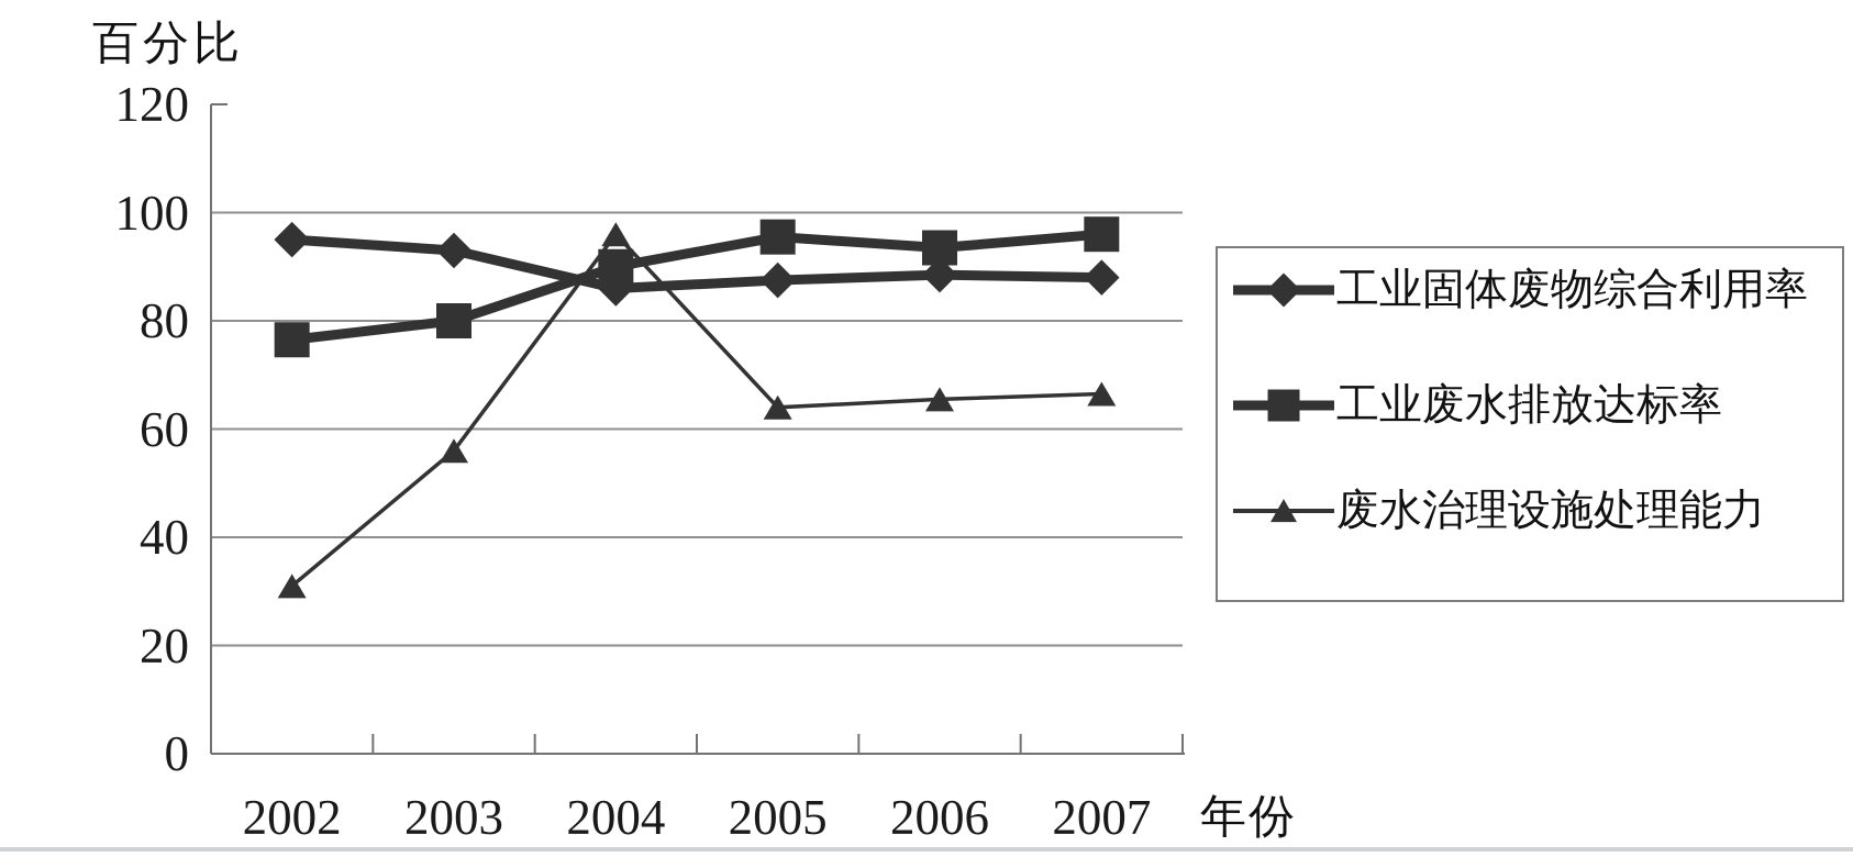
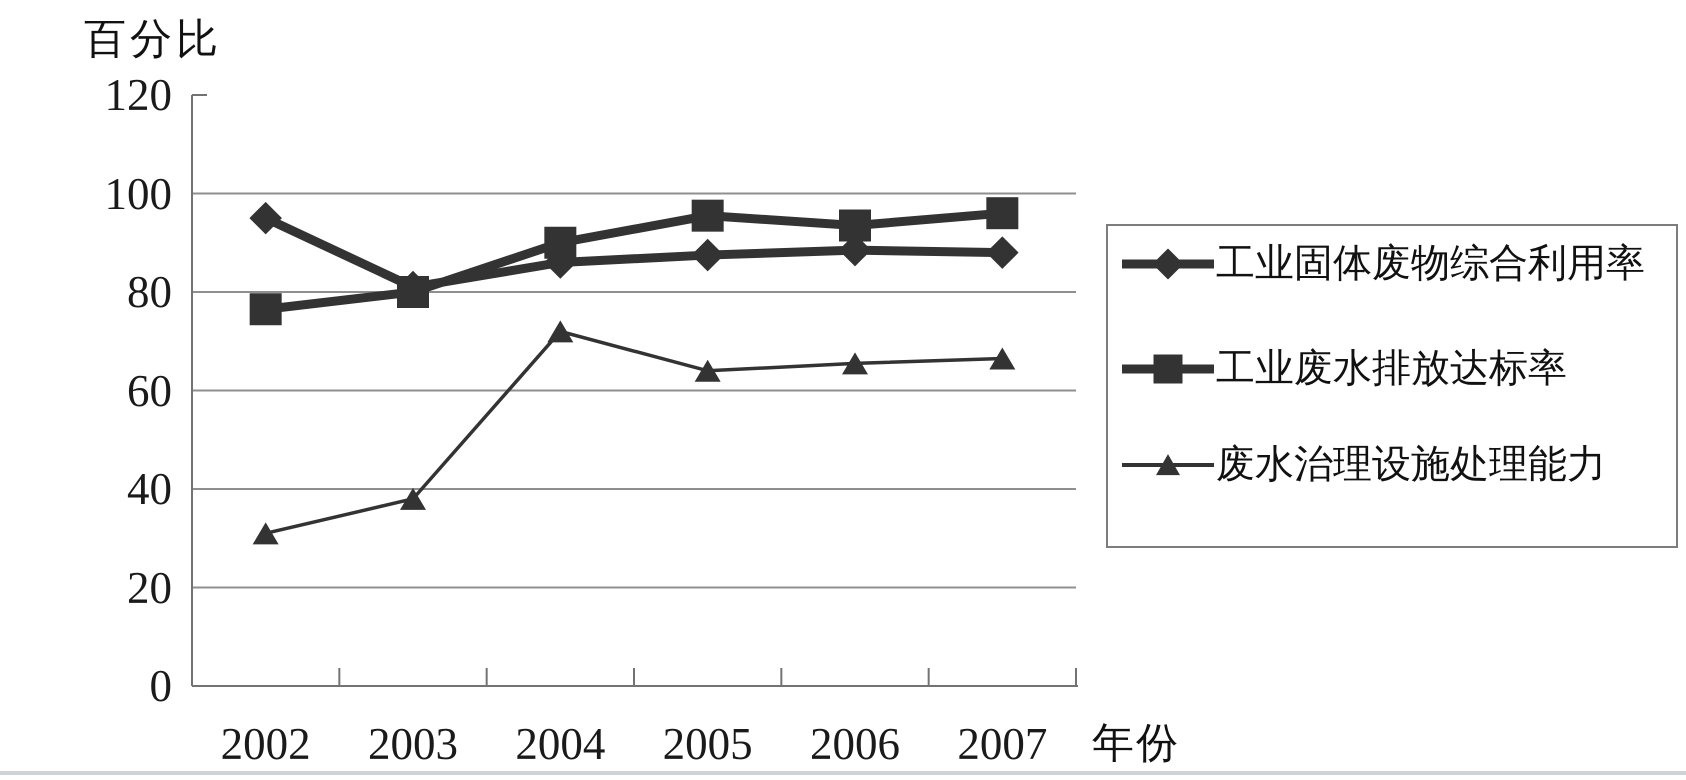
工业固体废物综合利用率/2003: 93 -> 81
废水治理设施处理能力/2003: 56 -> 38
废水治理设施处理能力/2004: 96 -> 72
